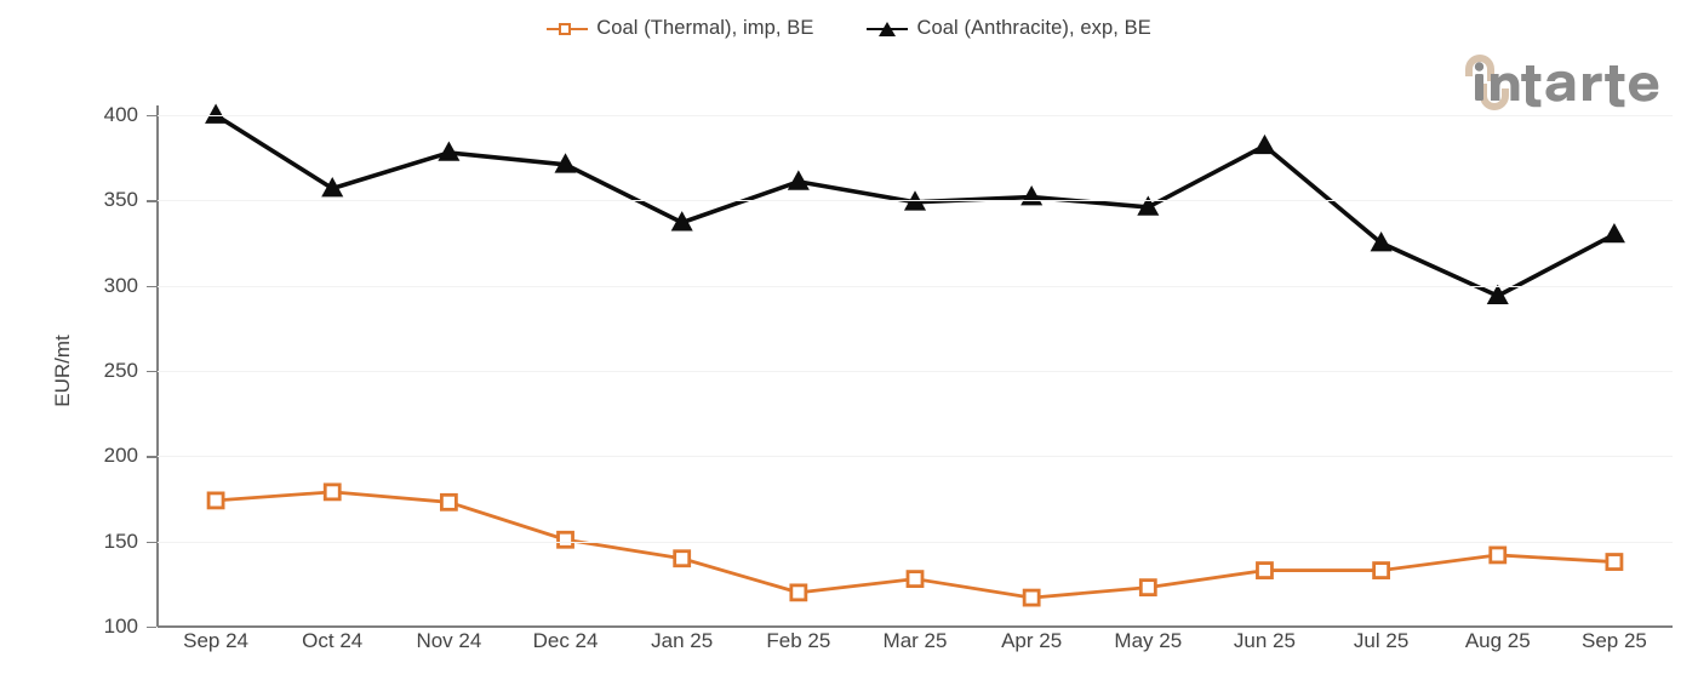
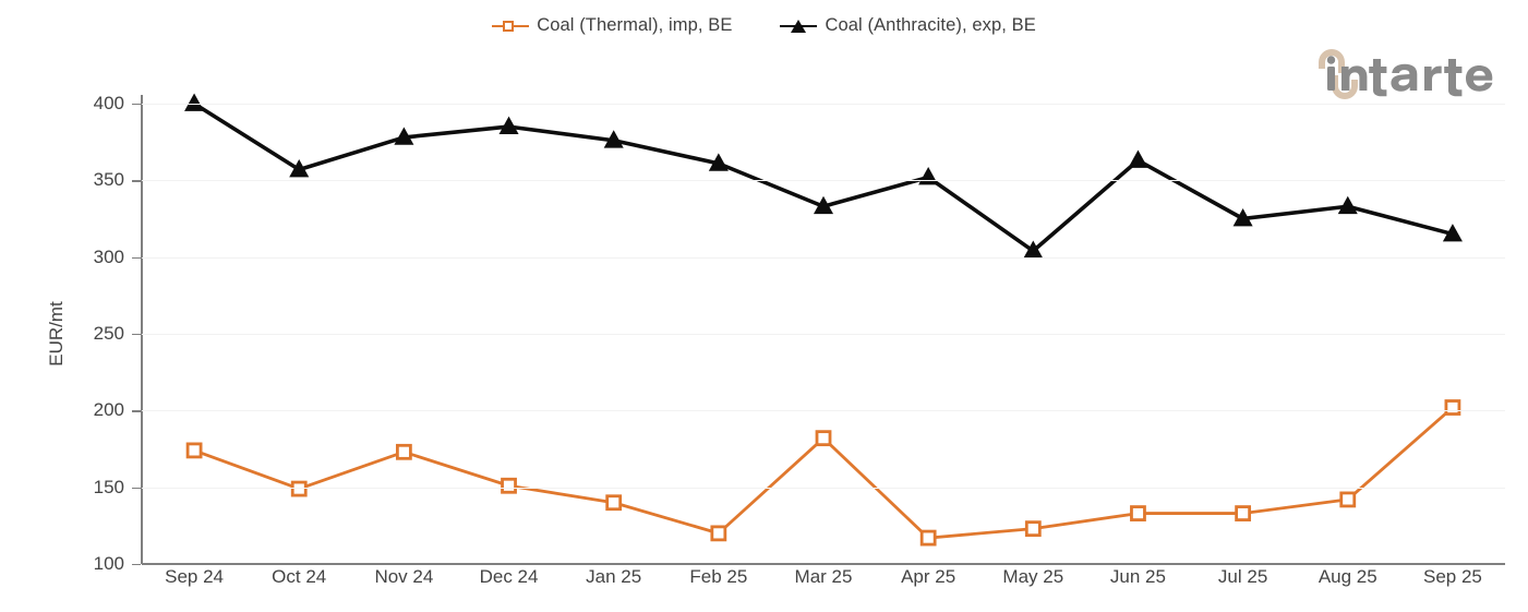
Coal (Thermal), imp, BE/Oct 24: 179 -> 149
Coal (Anthracite), exp, BE/Dec 24: 371 -> 385
Coal (Anthracite), exp, BE/Jan 25: 337 -> 376
Coal (Thermal), imp, BE/Mar 25: 128 -> 182
Coal (Anthracite), exp, BE/Mar 25: 349 -> 333
Coal (Anthracite), exp, BE/May 25: 346 -> 304
Coal (Anthracite), exp, BE/Jun 25: 382 -> 363
Coal (Anthracite), exp, BE/Aug 25: 294 -> 333
Coal (Thermal), imp, BE/Sep 25: 138 -> 202
Coal (Anthracite), exp, BE/Sep 25: 330 -> 315
